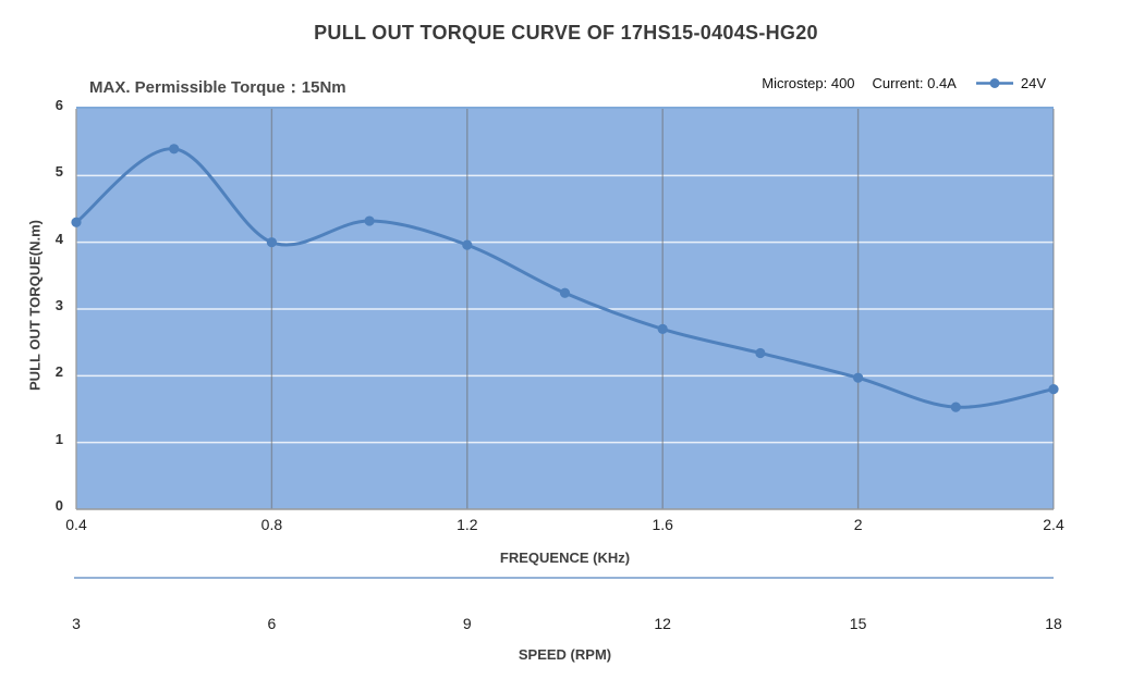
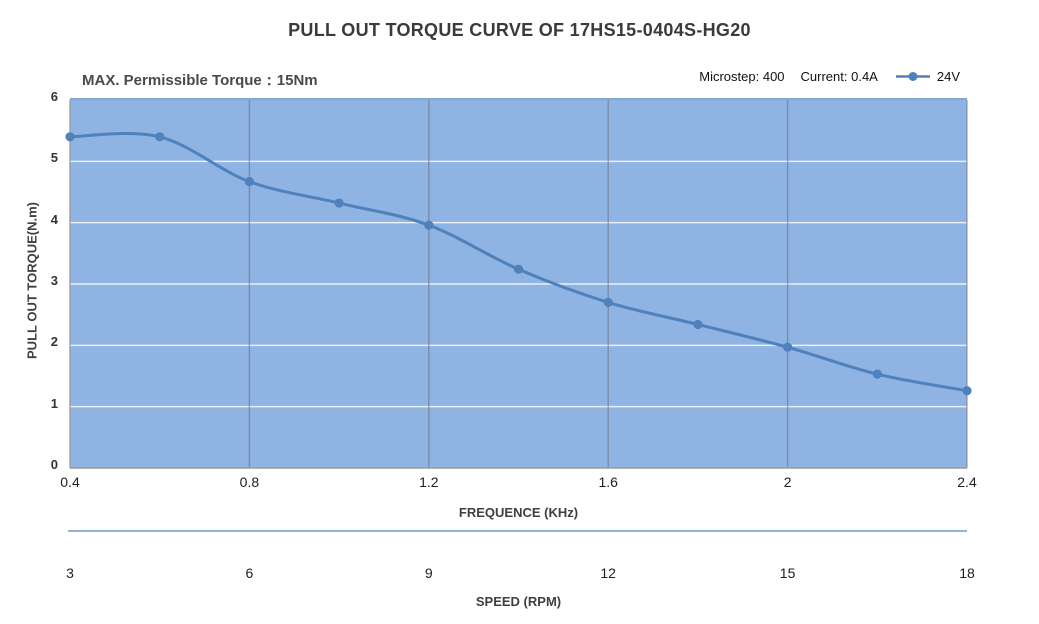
0.4: 4.3 -> 5.4
0.8: 4.0 -> 4.7
2.4: 1.8 -> 1.3
